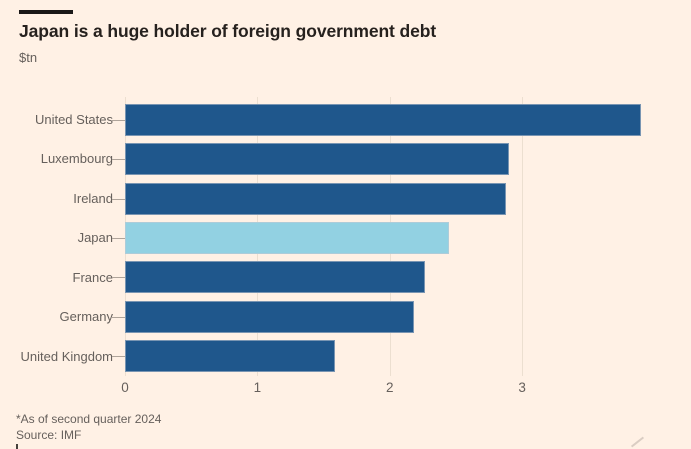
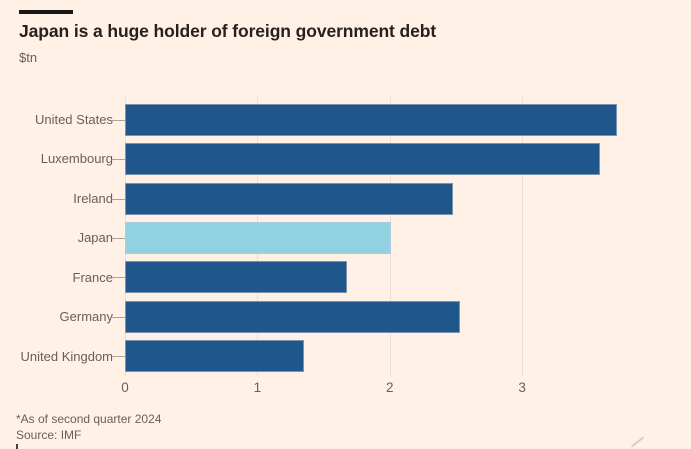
United States: 3.90 -> 3.72
Luxembourg: 2.90 -> 3.59
Ireland: 2.88 -> 2.48
Japan: 2.45 -> 2.01
France: 2.27 -> 1.68
Germany: 2.18 -> 2.53
United Kingdom: 1.59 -> 1.35
